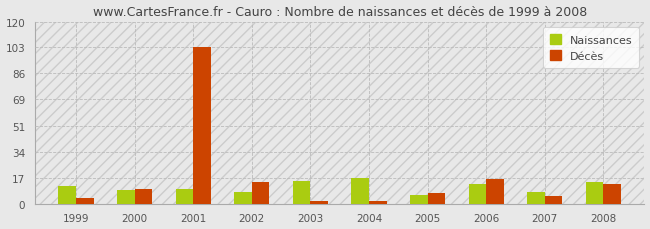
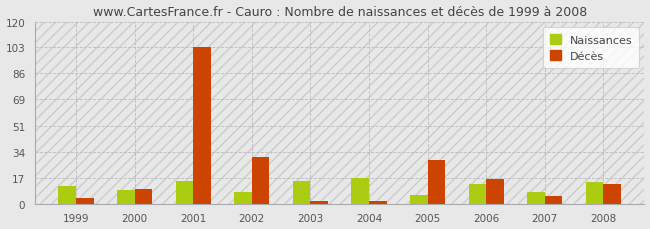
Naissances/2001: 10 -> 15
Décès/2002: 14 -> 31
Décès/2005: 7 -> 29
